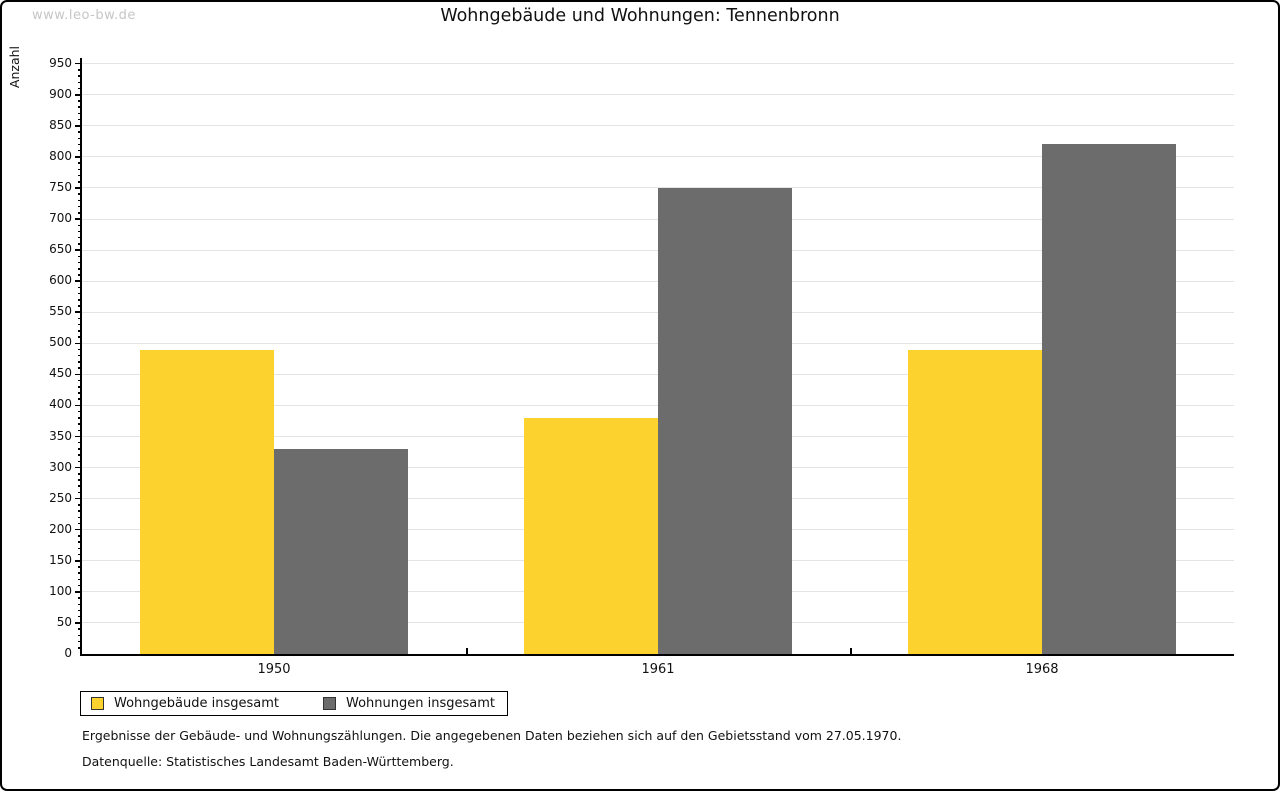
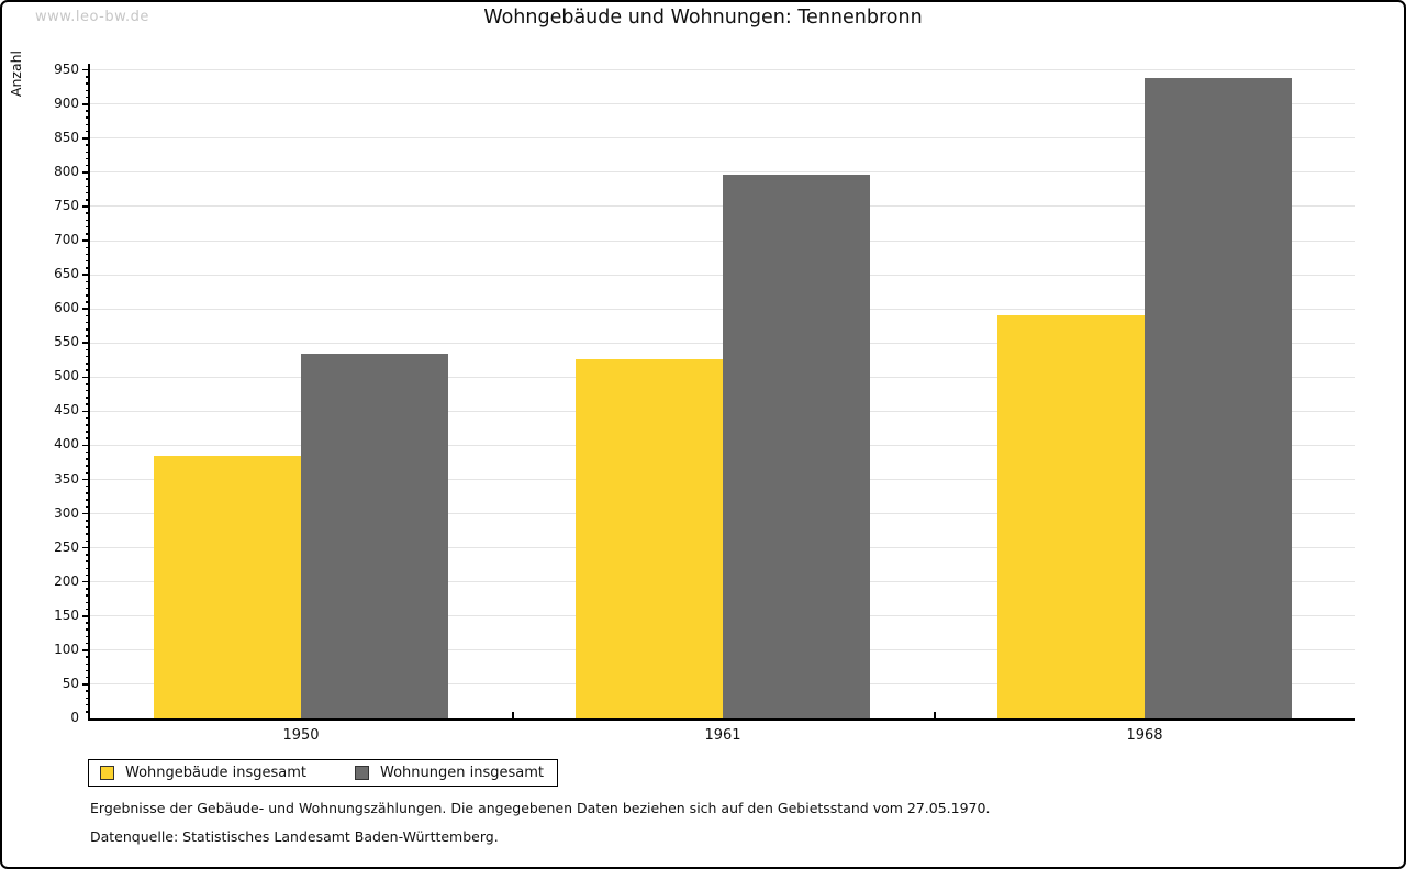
Wohngebäude insgesamt/1950: 490 -> 380
Wohnungen insgesamt/1950: 330 -> 540
Wohngebäude insgesamt/1961: 380 -> 530
Wohnungen insgesamt/1961: 750 -> 800
Wohngebäude insgesamt/1968: 490 -> 590
Wohnungen insgesamt/1968: 820 -> 940
